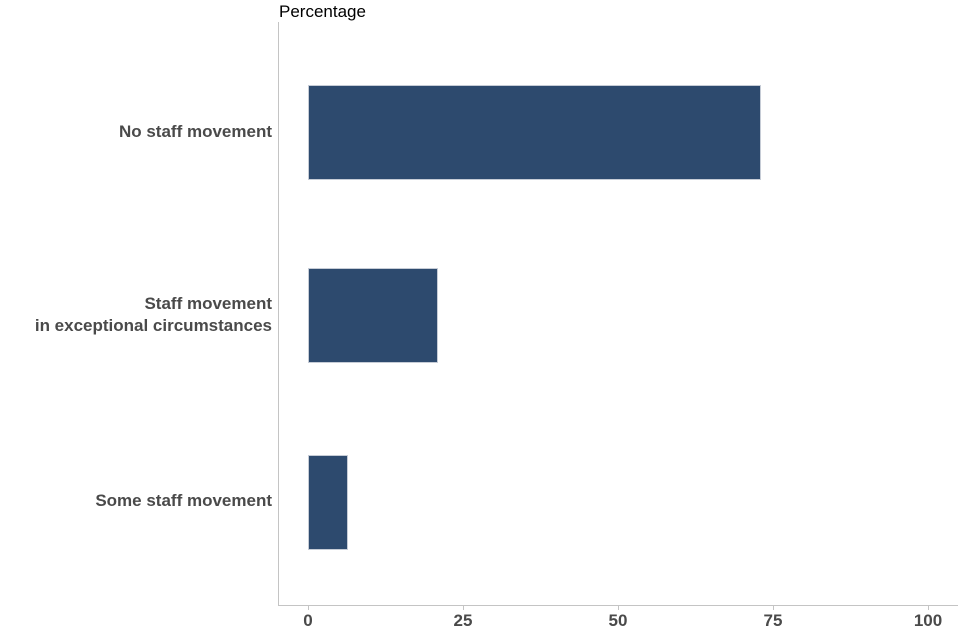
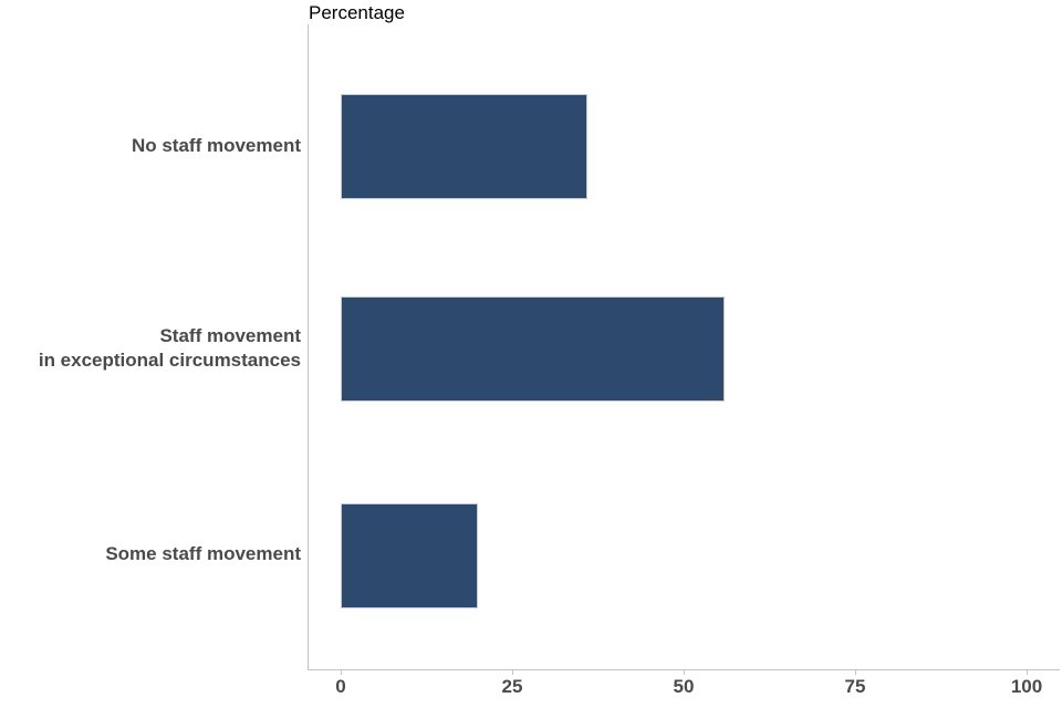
No staff movement: 73 -> 36
Staff movement in exceptional circumstances: 21 -> 56
Some staff movement: 6 -> 20
